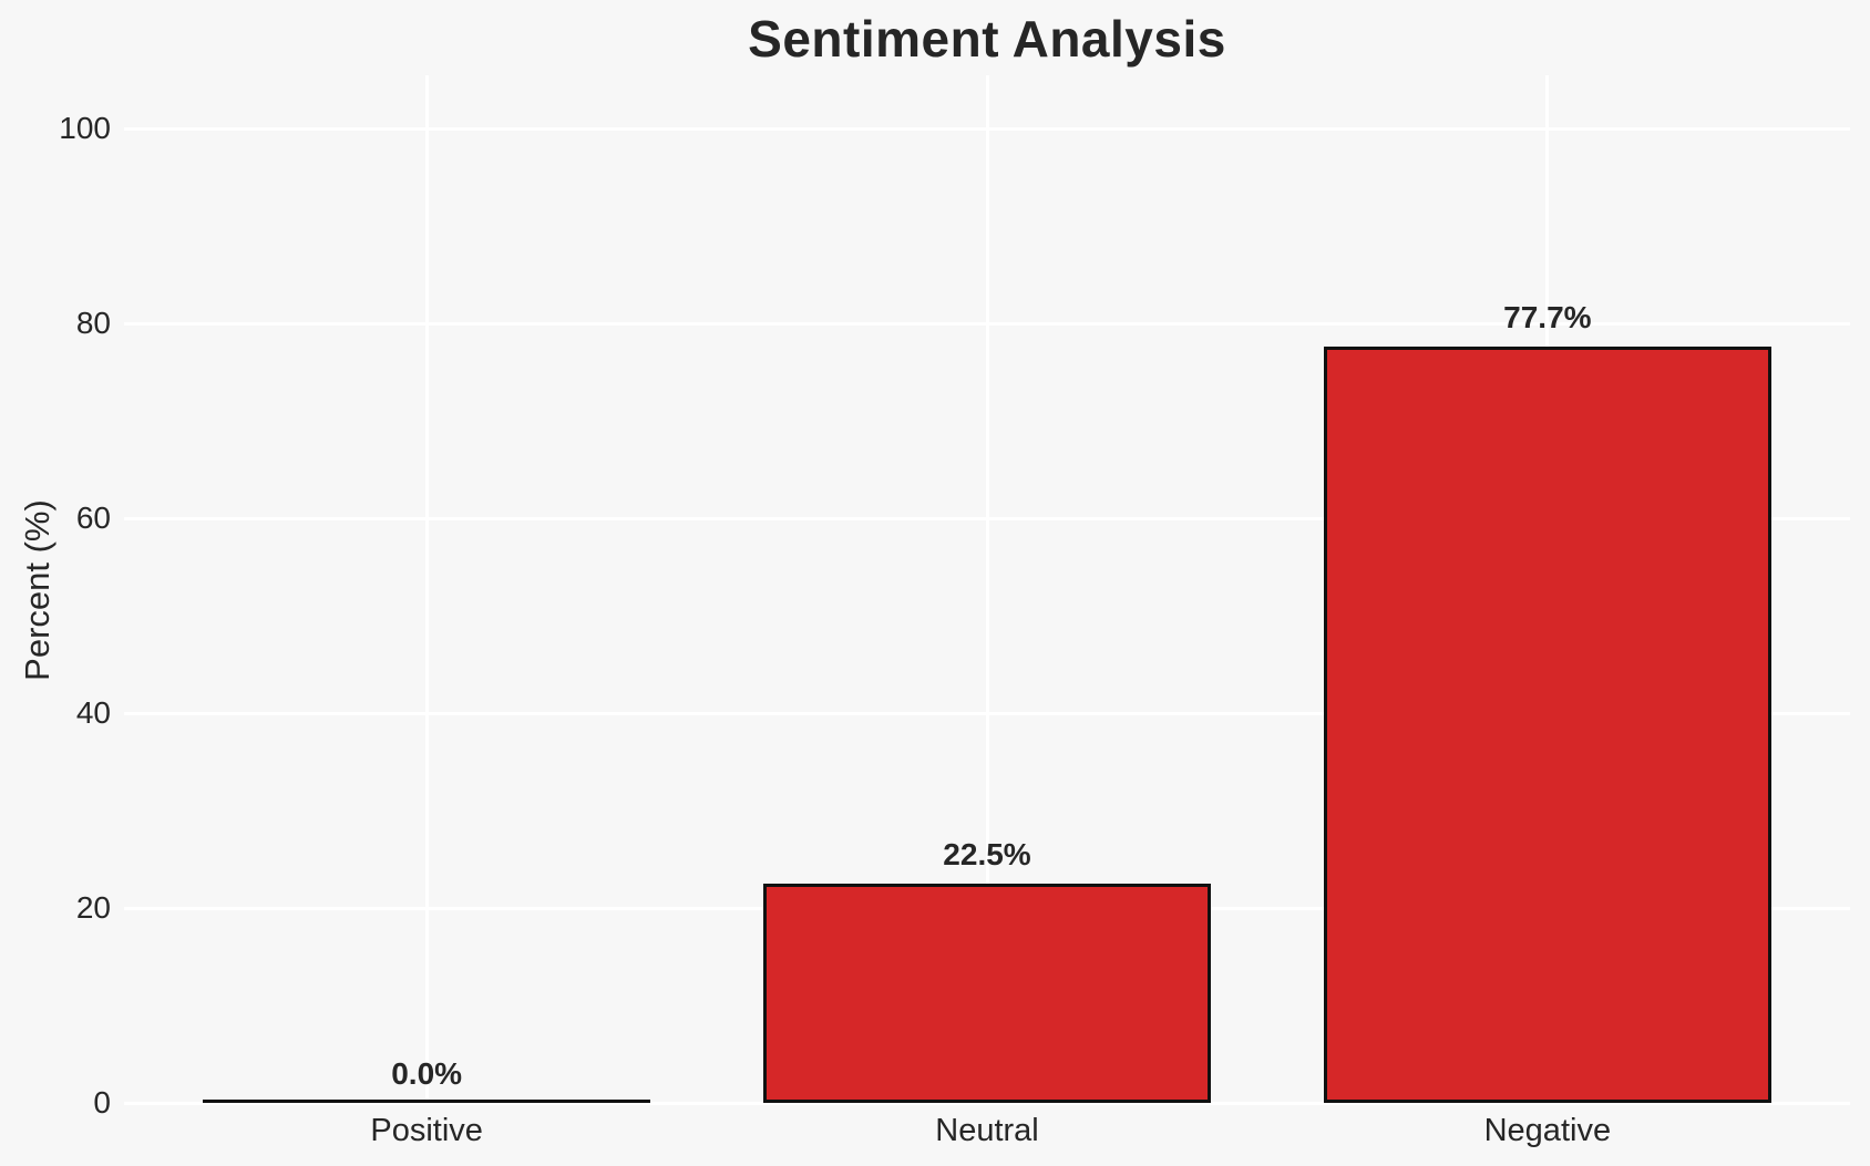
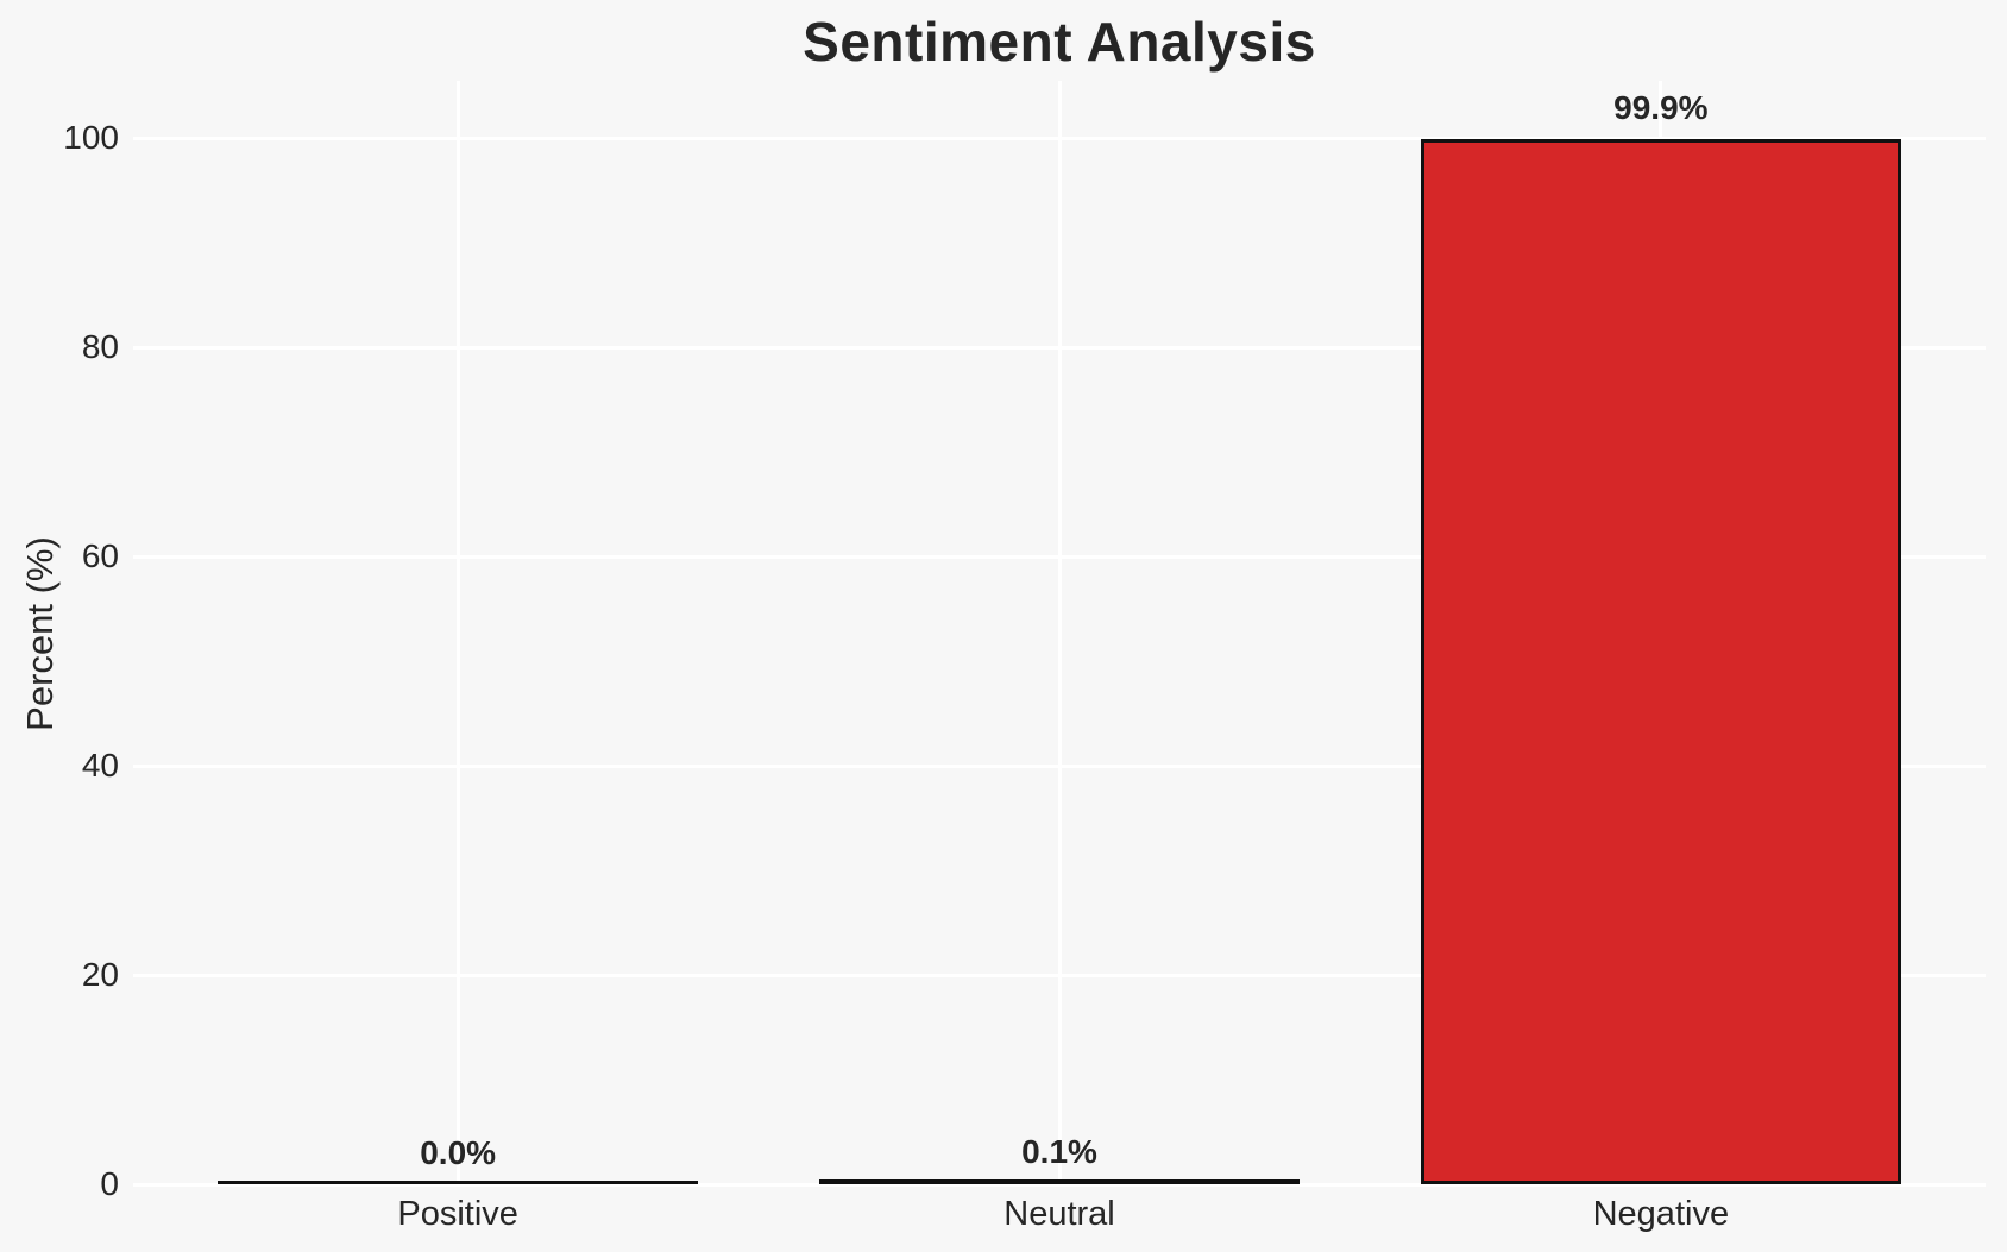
Neutral: 22.5% -> 0.1%
Negative: 77.7% -> 99.9%
